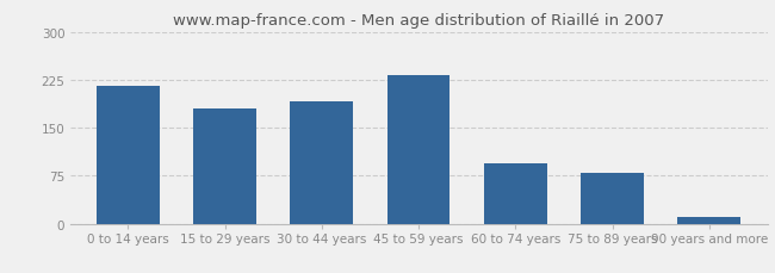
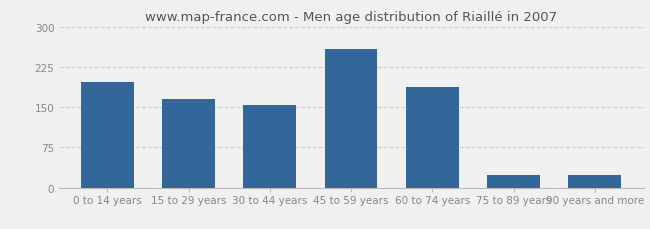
0 to 14 years: 215 -> 196
15 to 29 years: 180 -> 166
30 to 44 years: 192 -> 154
45 to 59 years: 232 -> 258
60 to 74 years: 95 -> 188
75 to 89 years: 80 -> 24
90 years and more: 10 -> 24
